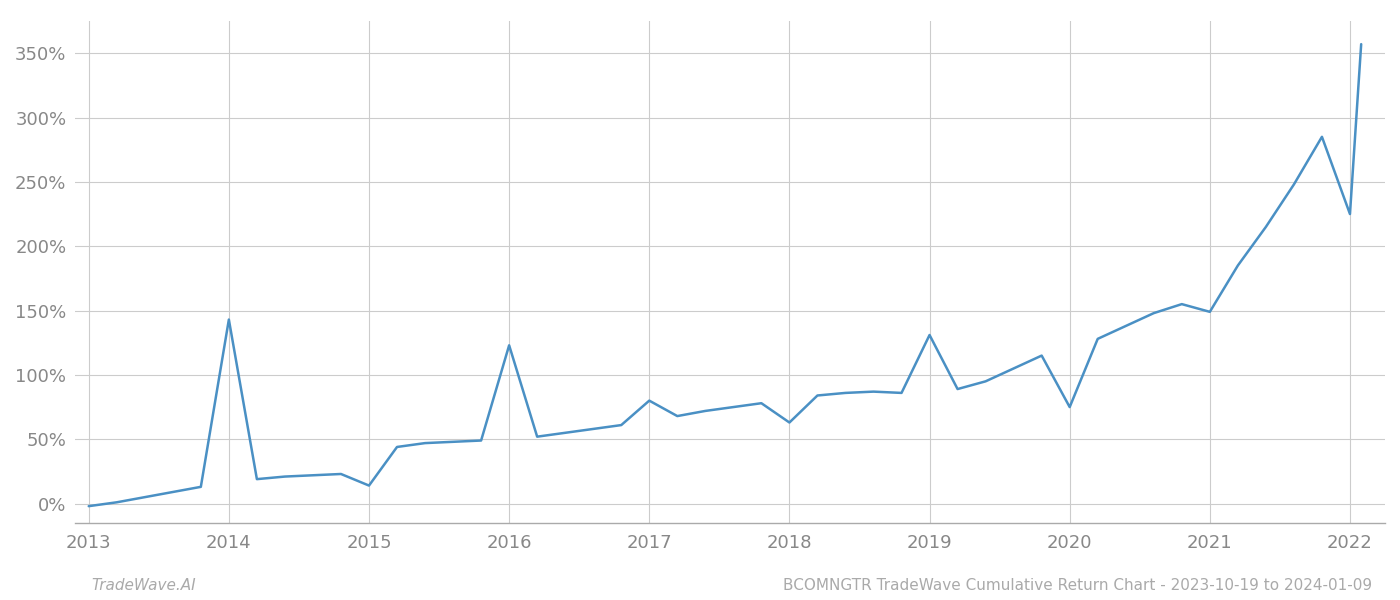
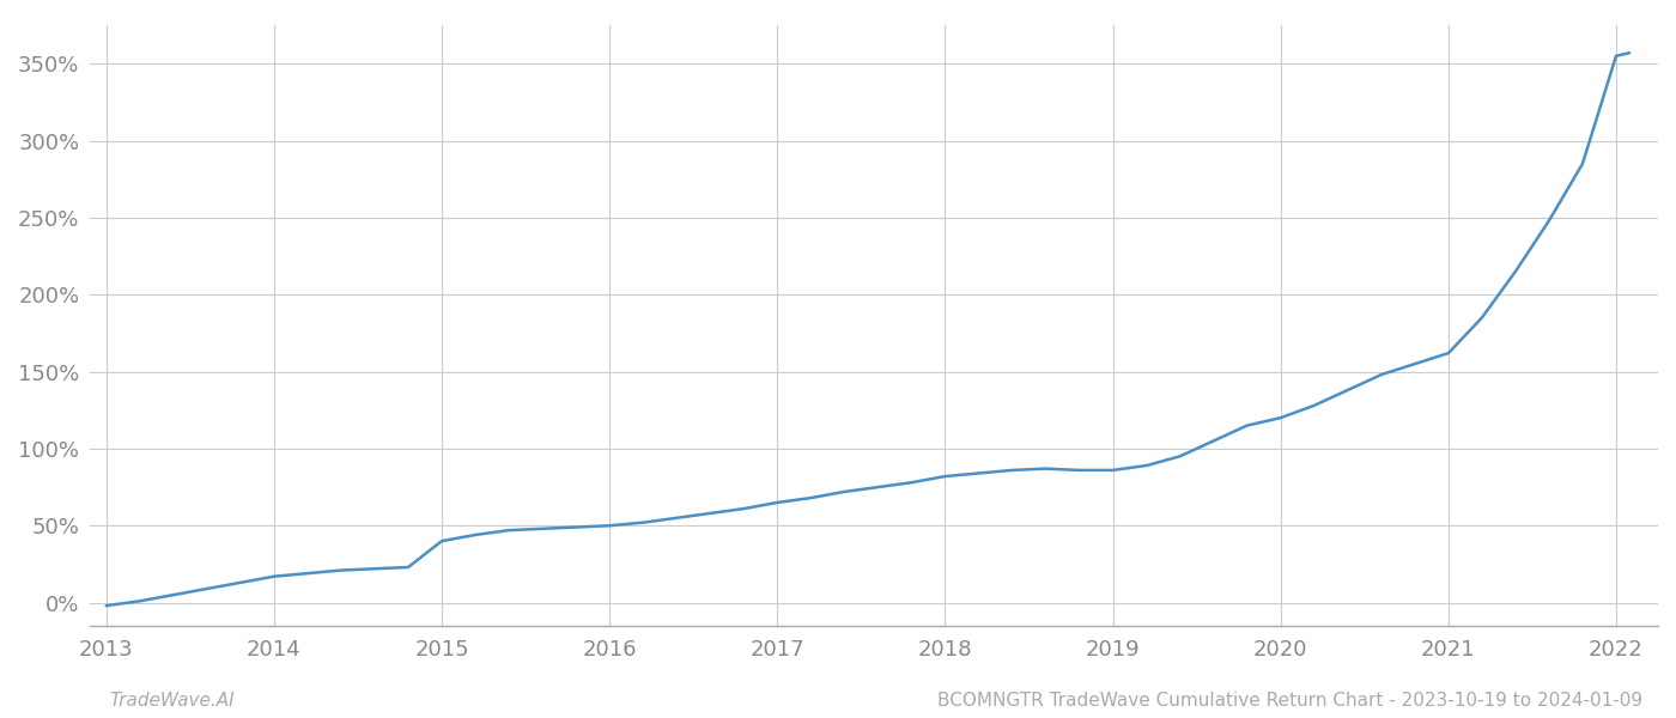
2014: 143% -> 17%
2015: 14% -> 40%
2016: 123% -> 50%
2017: 80% -> 65%
2018: 63% -> 82%
2019: 131% -> 86%
2020: 75% -> 120%
2021: 149% -> 162%
2022: 225% -> 355%
